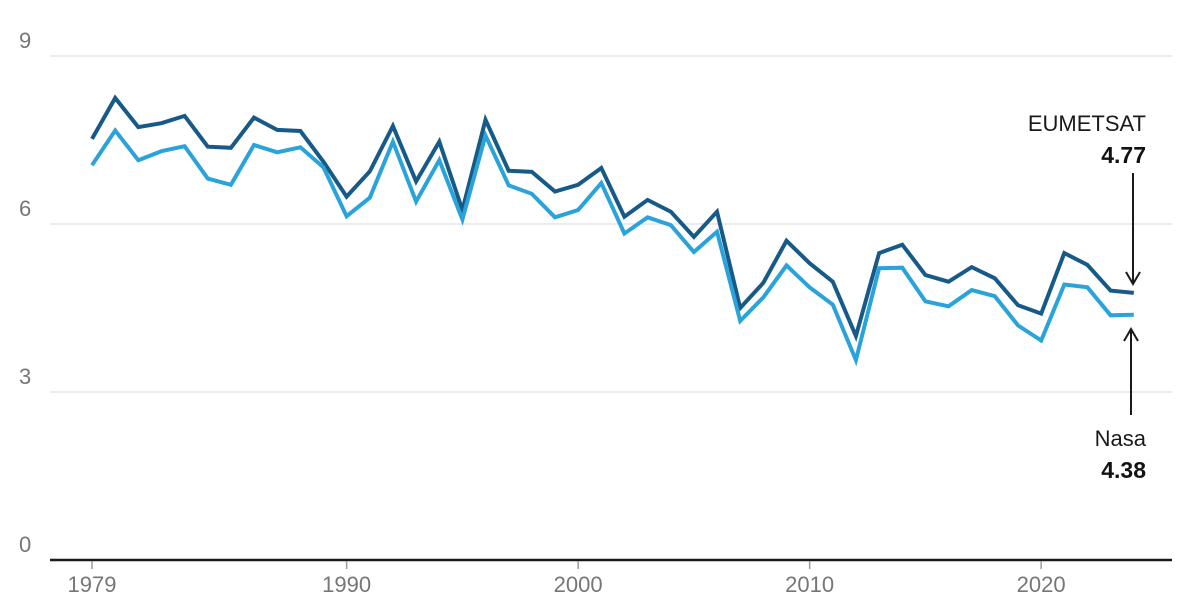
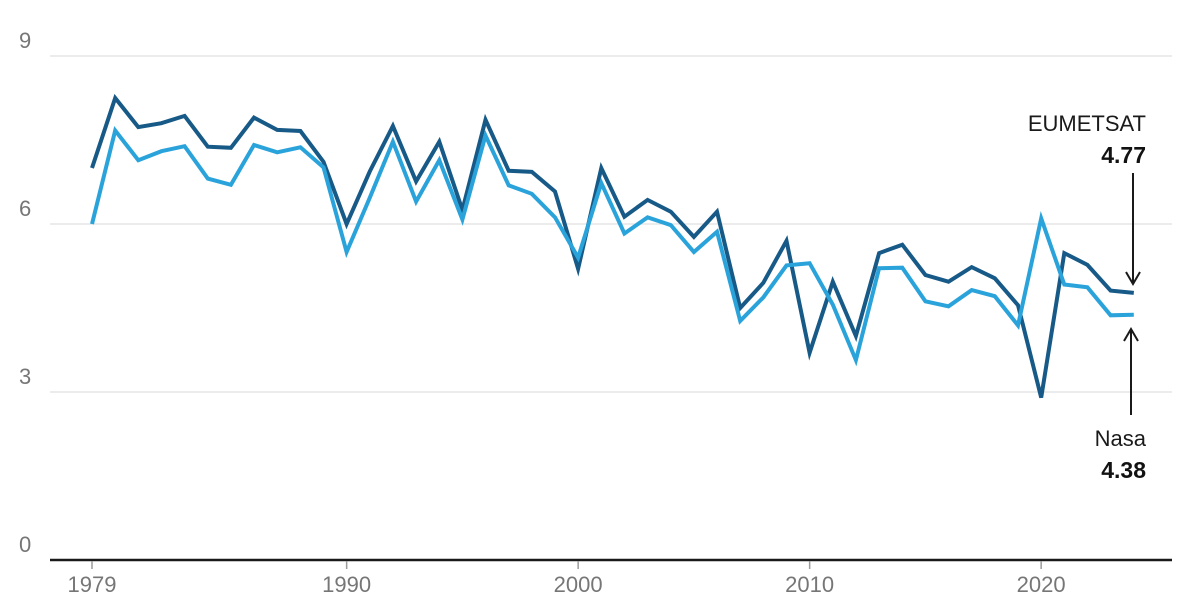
EUMETSAT/1979: 7.5 -> 7.0
Nasa/1979: 7.0 -> 6.0
EUMETSAT/1990: 6.5 -> 6.0
Nasa/1990: 6.1 -> 5.5
EUMETSAT/2000: 6.7 -> 5.2
Nasa/2000: 6.2 -> 5.4
EUMETSAT/2010: 5.3 -> 3.7
Nasa/2010: 4.9 -> 5.3
EUMETSAT/2020: 4.4 -> 2.9
Nasa/2020: 3.9 -> 6.1
